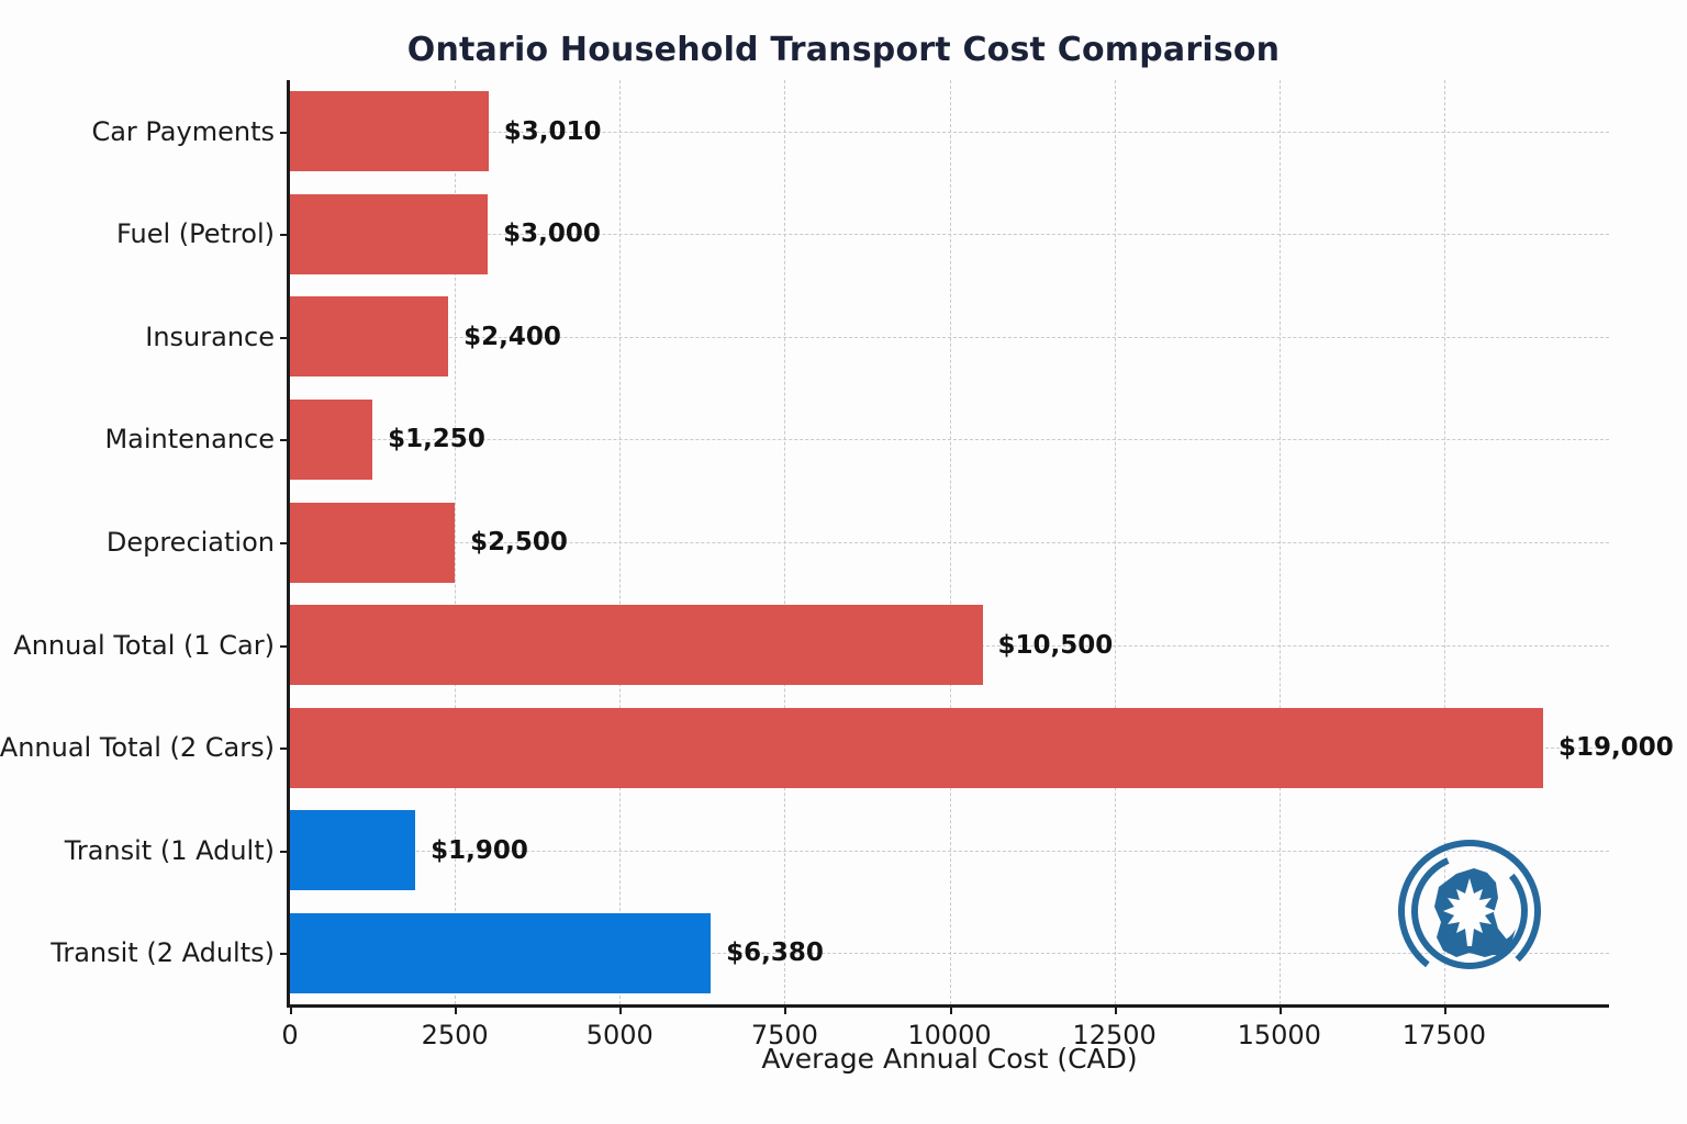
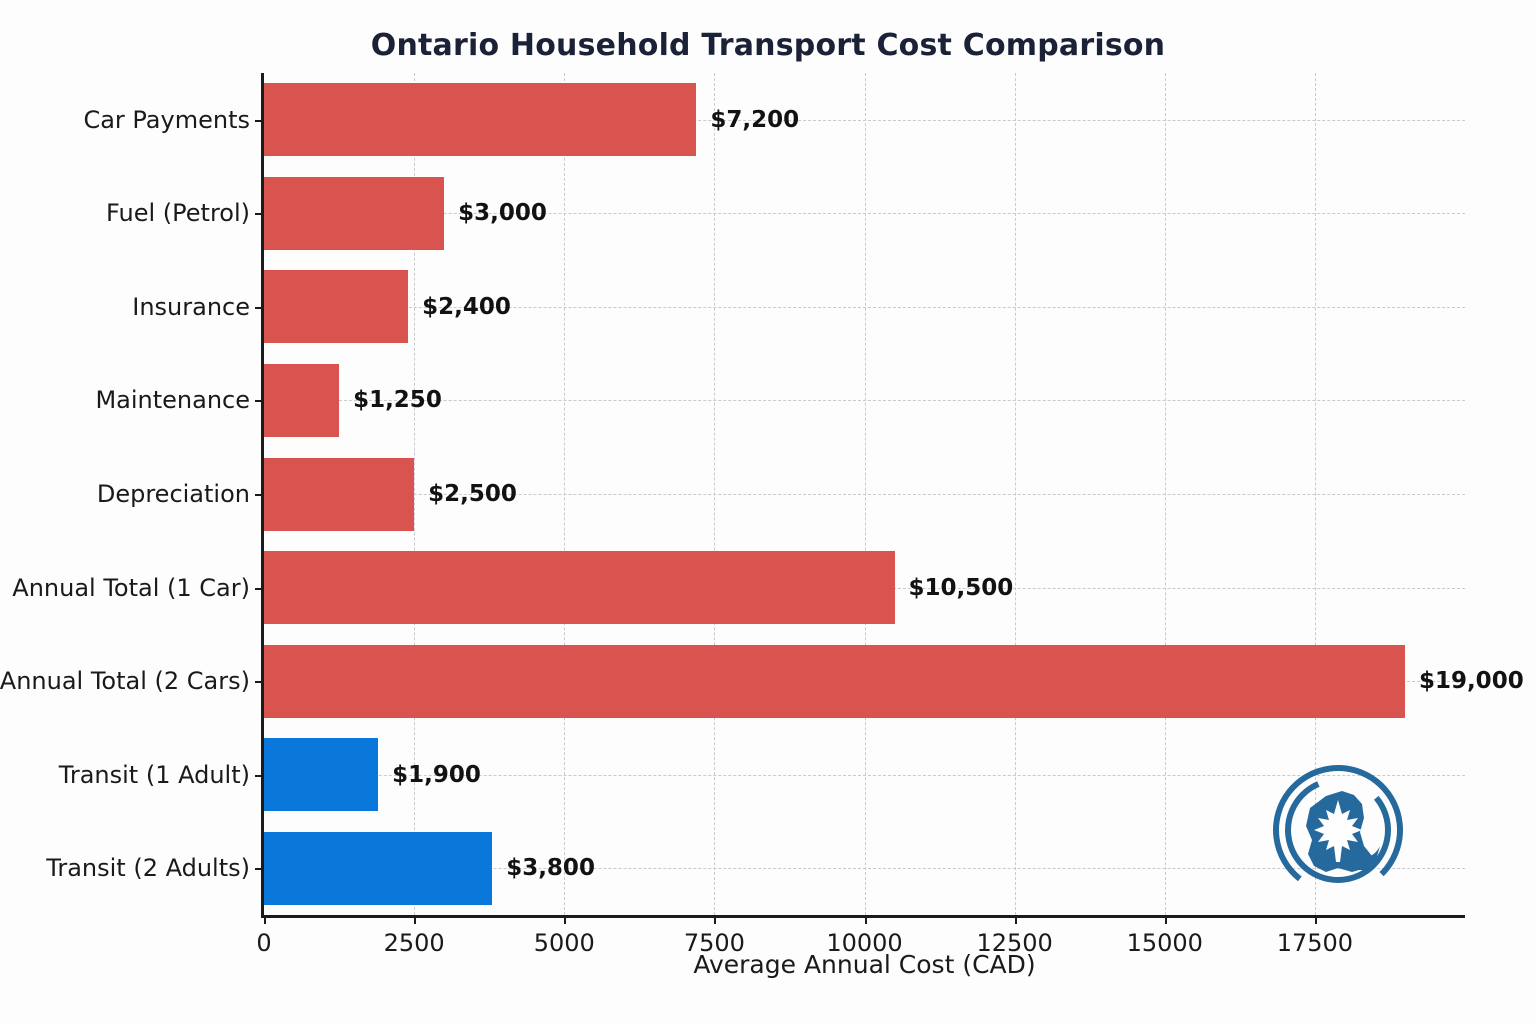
Car Payments: $3,010 -> $7,200
Transit (2 Adults): $6,380 -> $3,800
